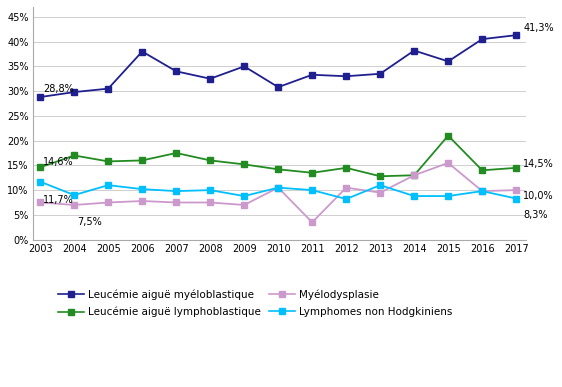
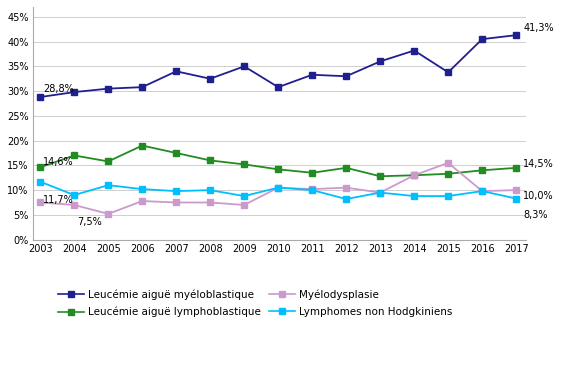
Myélodysplasie/2005: 7.5% -> 5.2%
Leucémie aiguë myéloblastique/2006: 38.0% -> 30.8%
Leucémie aiguë lymphoblastique/2006: 16.0% -> 19.0%
Myélodysplasie/2011: 3.5% -> 10.2%
Leucémie aiguë myéloblastique/2013: 33.5% -> 36.0%
Lymphomes non Hodgkiniens/2013: 11.0% -> 9.5%
Leucémie aiguë myéloblastique/2015: 36.0% -> 33.8%
Leucémie aiguë lymphoblastique/2015: 21.0% -> 13.3%
